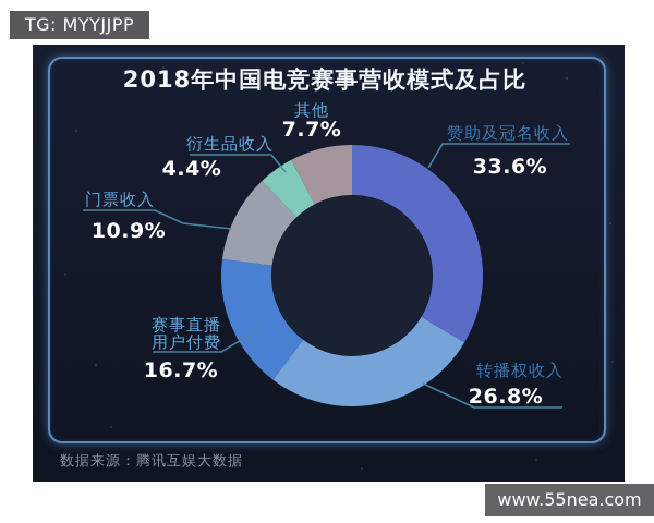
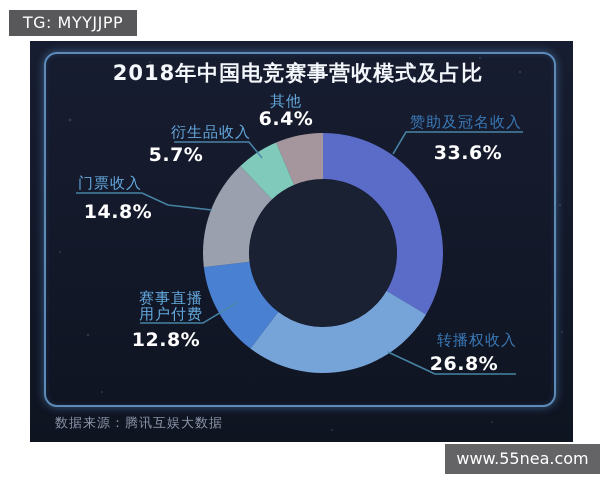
赛事直播用户付费: 16.7% -> 12.8%
门票收入: 10.9% -> 14.8%
衍生品收入: 4.4% -> 5.7%
其他: 7.7% -> 6.4%
